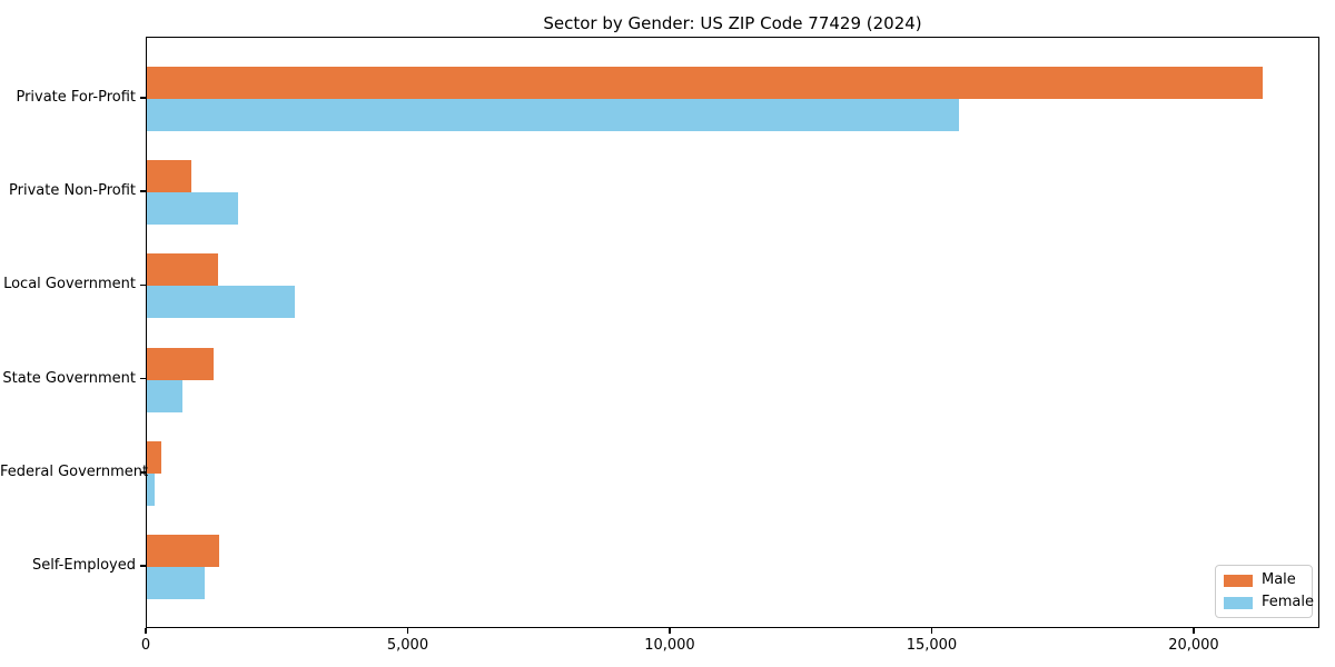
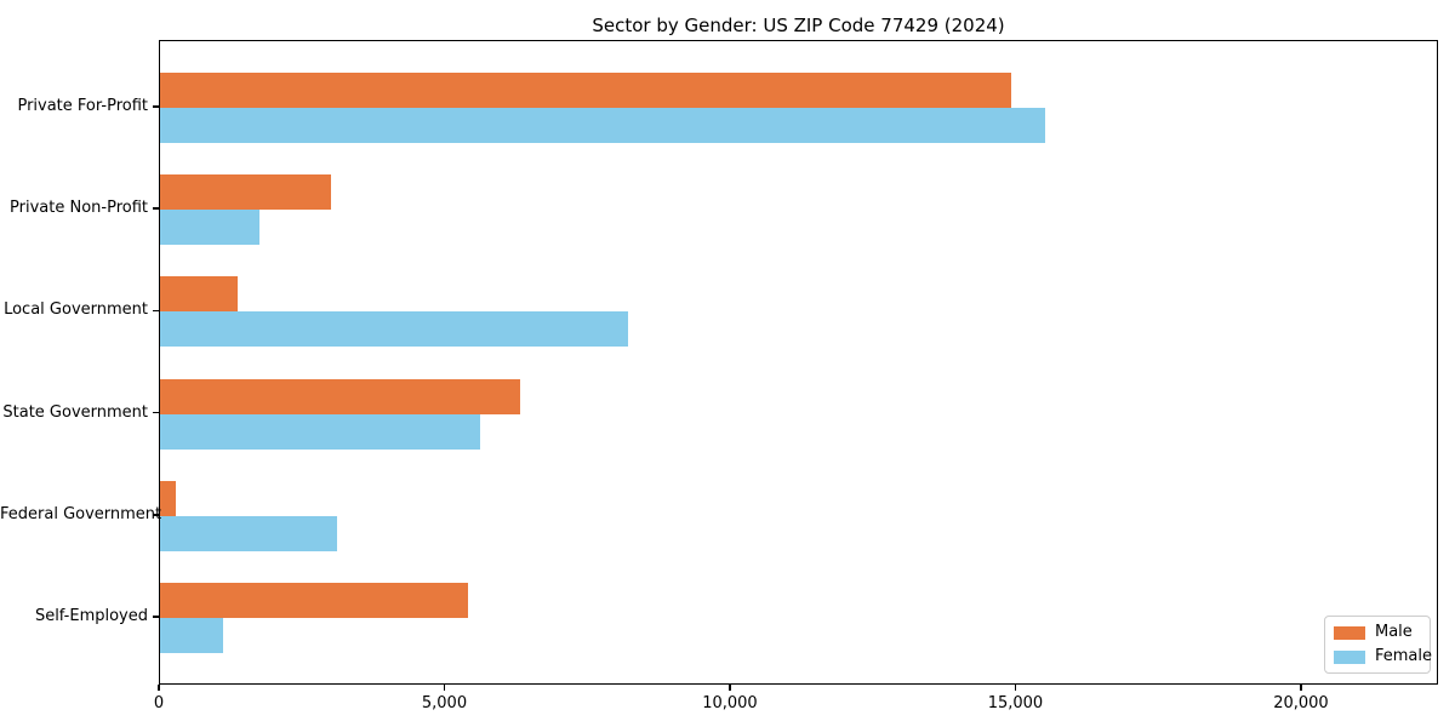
Male/Private For-Profit: 21300 -> 14900
Male/Private Non-Profit: 800 -> 3000
Female/Local Government: 2800 -> 8200
Male/State Government: 1300 -> 6300
Female/State Government: 700 -> 5600
Female/Federal Government: 200 -> 3100
Male/Self-Employed: 1400 -> 5400
